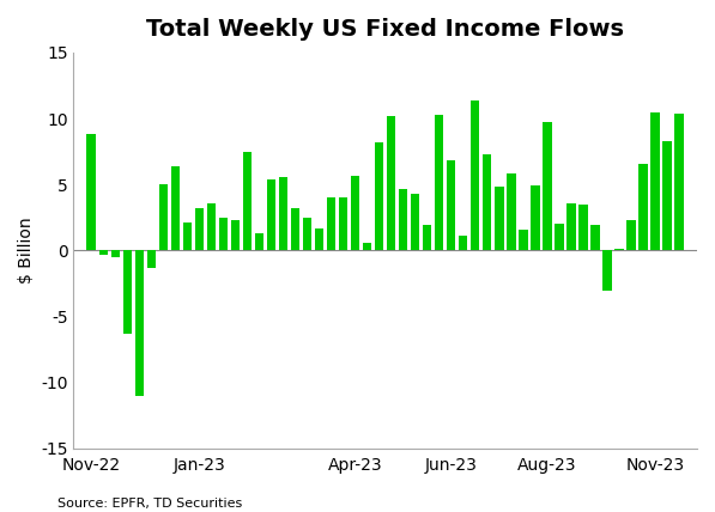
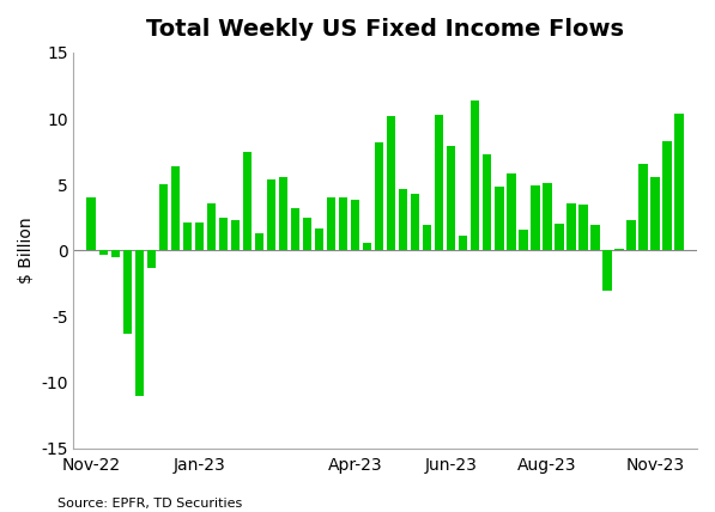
Nov-22: 8.8 -> 4.0
Jan-23: 3.2 -> 2.1
Apr-23: 5.7 -> 3.8
Jun-23: 6.8 -> 7.9
Aug-23: 9.7 -> 5.1
Nov-23: 10.5 -> 5.6
